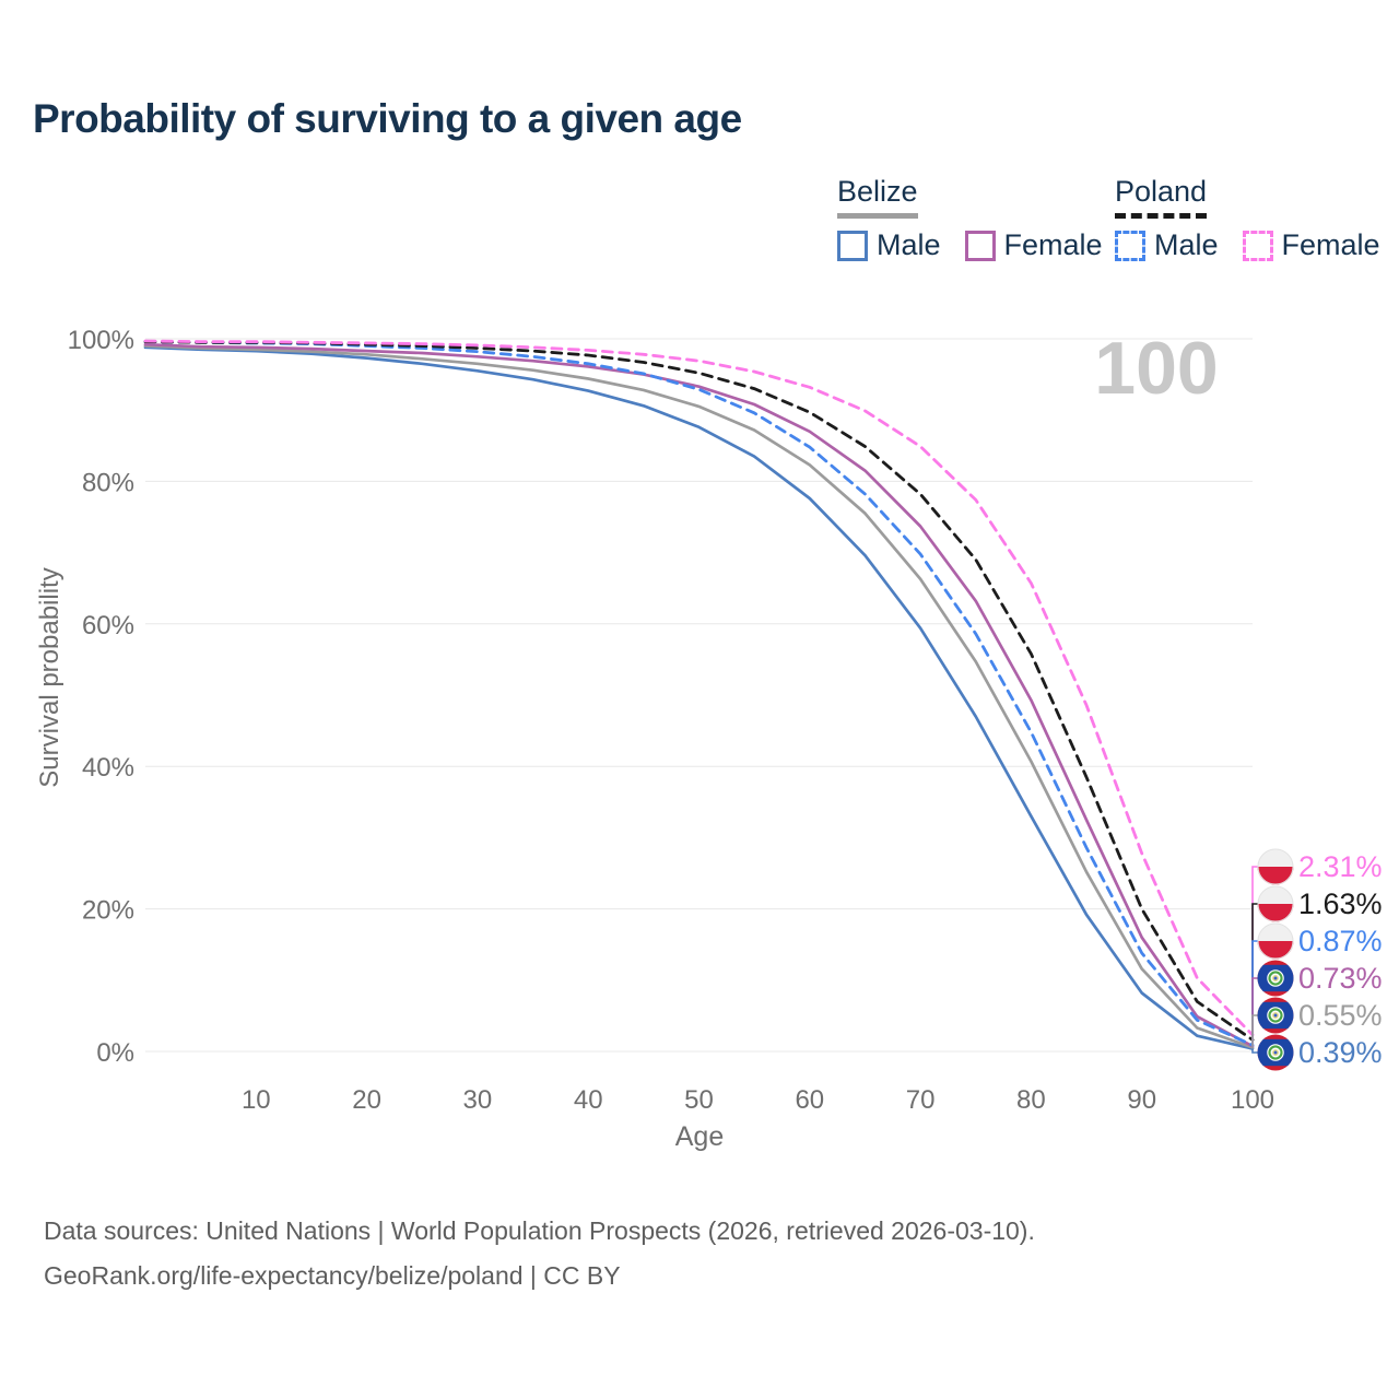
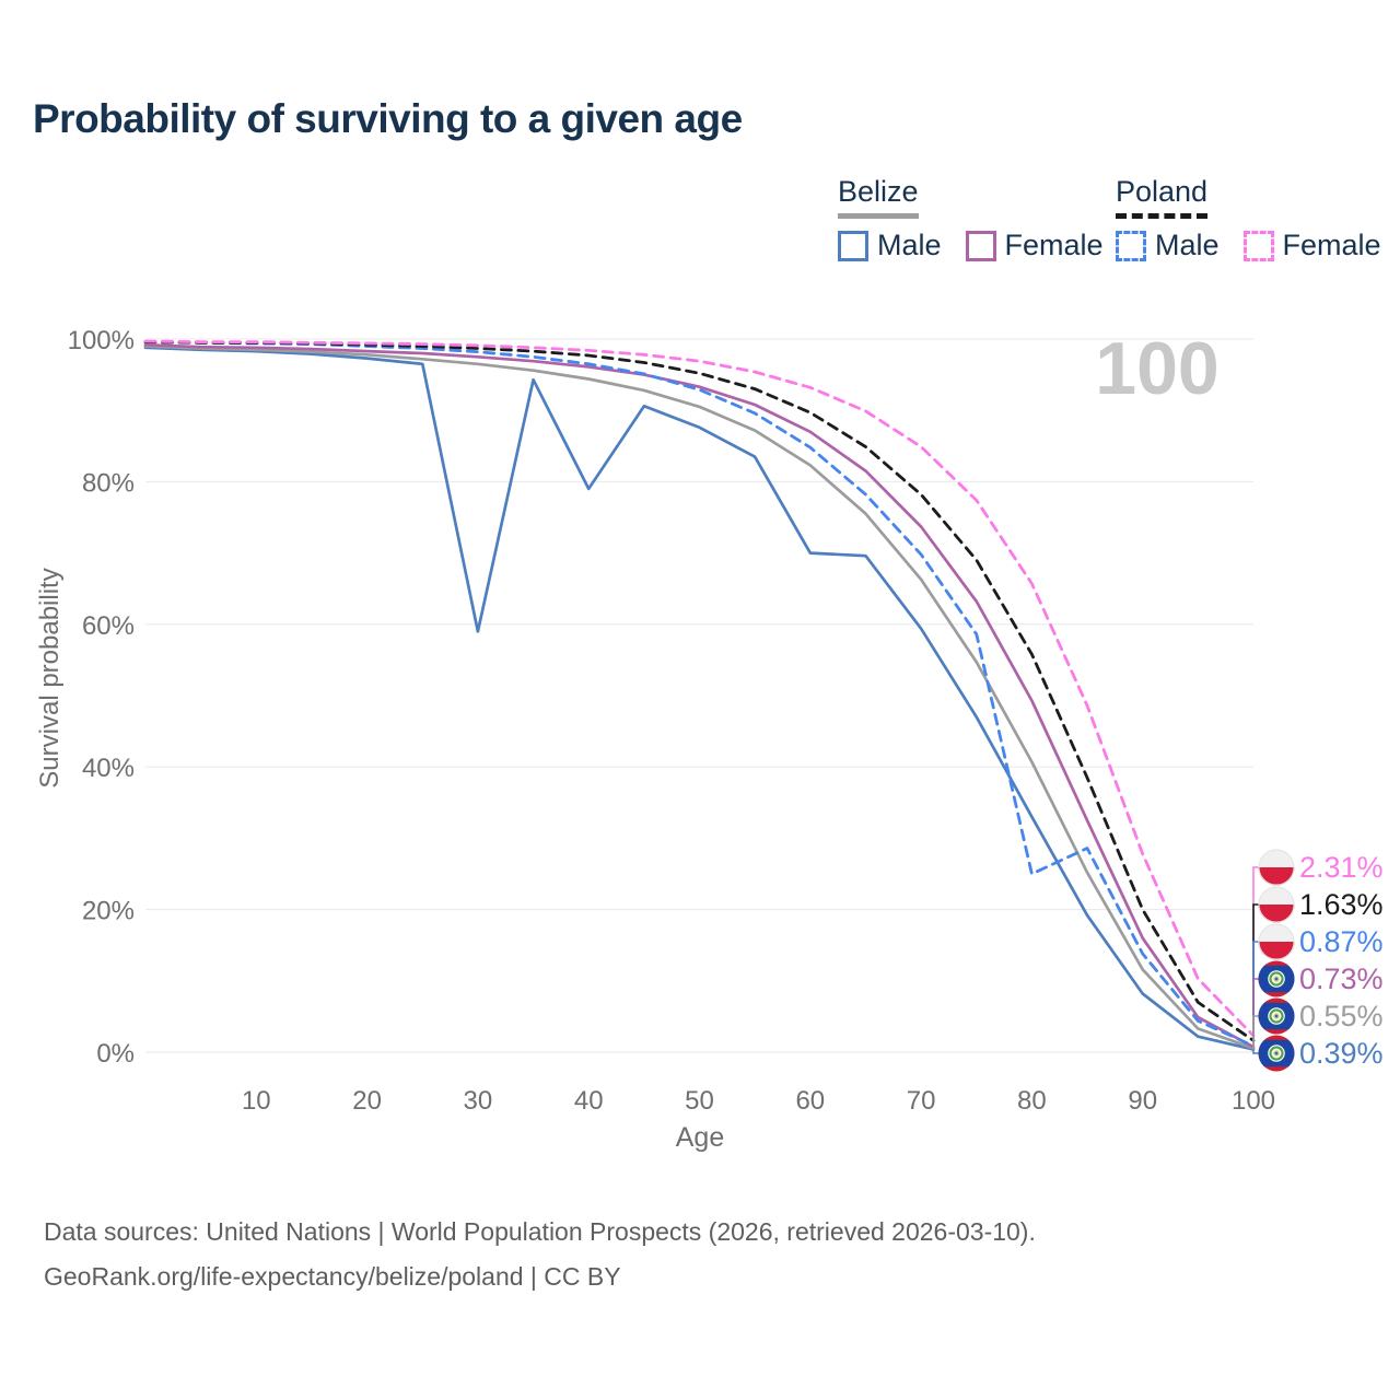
Belize Male/30: 96% -> 59%
Belize Male/40: 93% -> 79%
Belize Male/60: 78% -> 70%
Poland Male/80: 45% -> 25%
